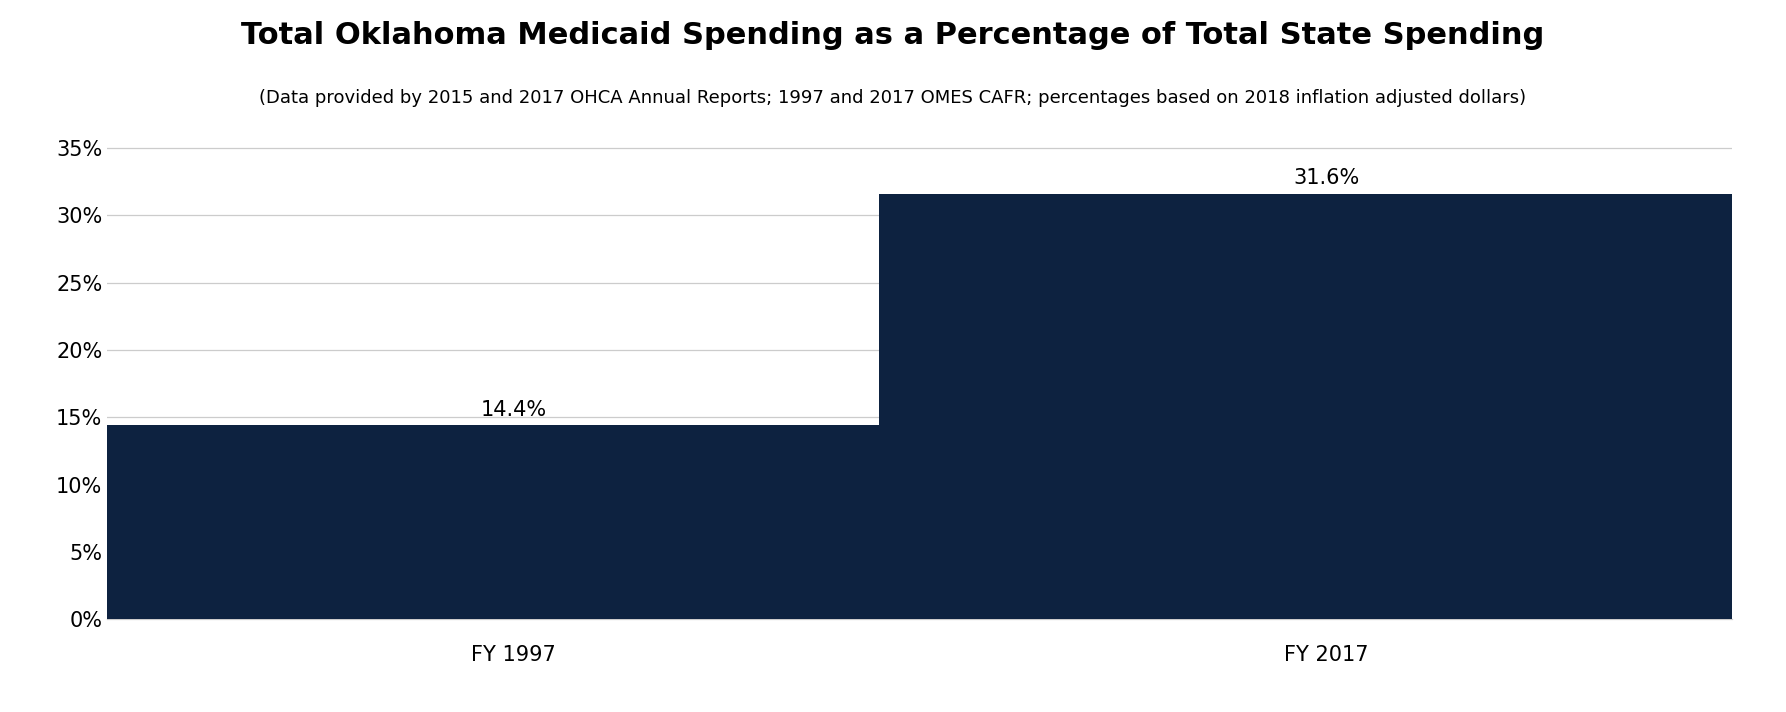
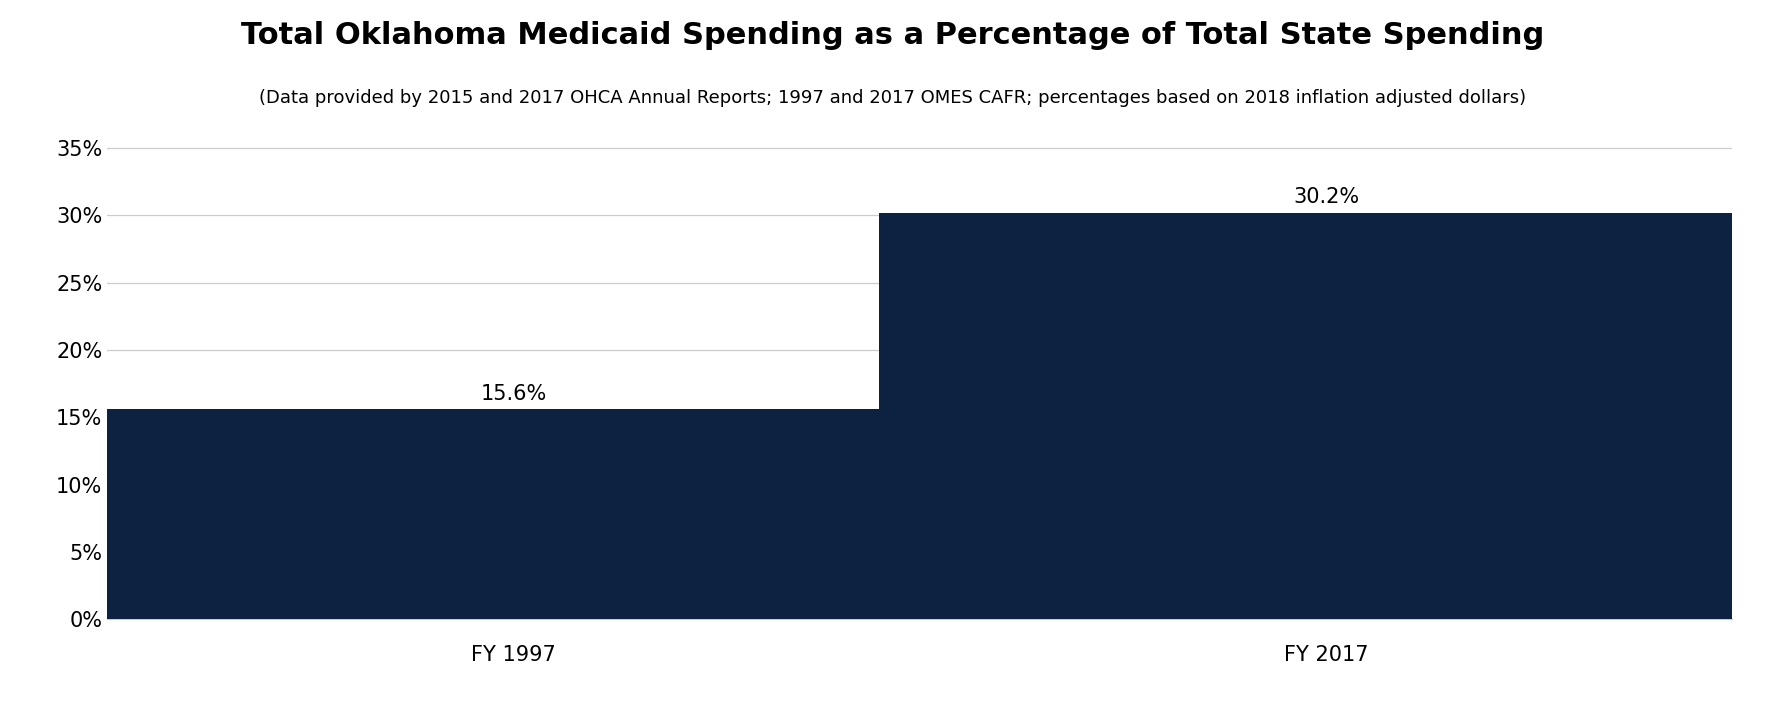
FY 1997: 14.4% -> 15.6%
FY 2017: 31.6% -> 30.2%
